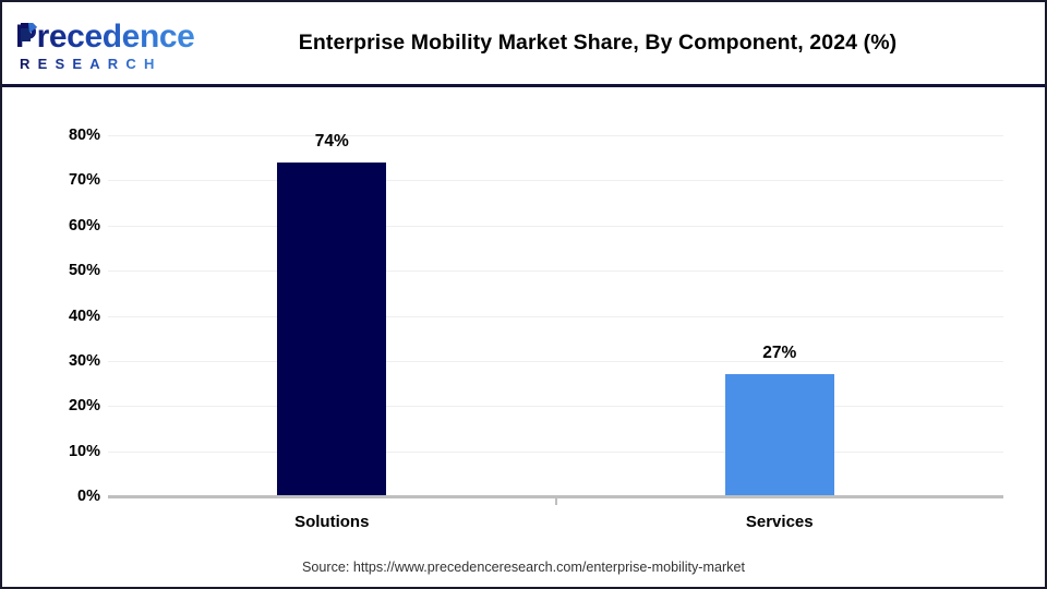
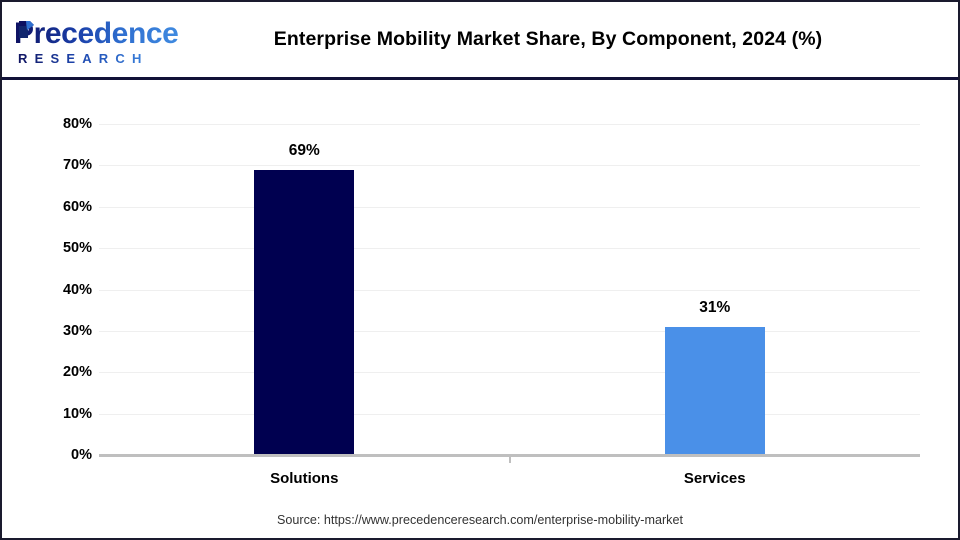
Solutions: 74% -> 69%
Services: 27% -> 31%
